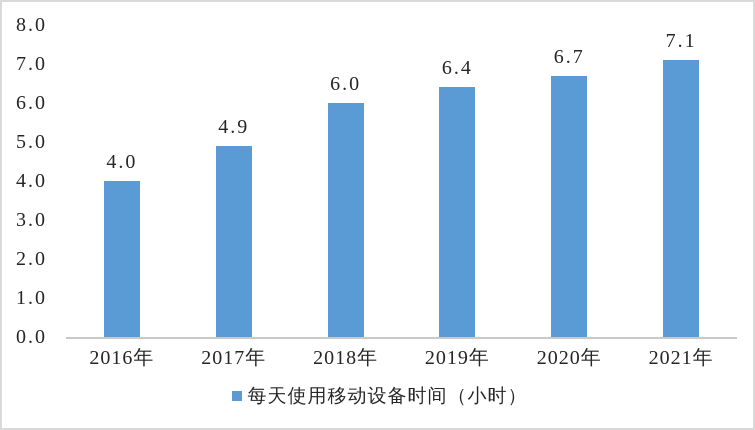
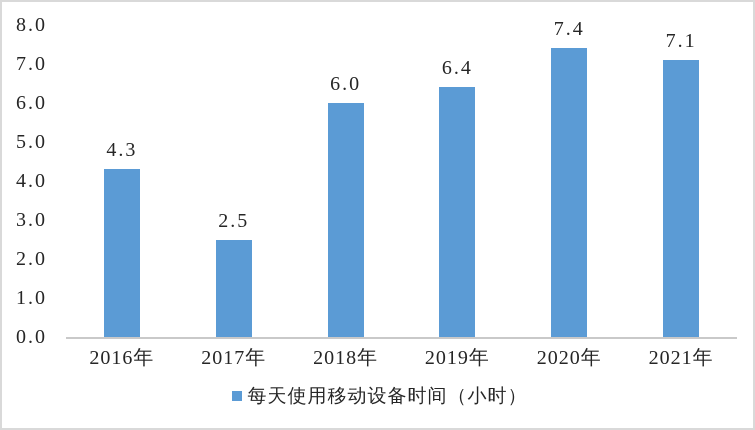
2016年: 4.0 -> 4.3
2017年: 4.9 -> 2.5
2020年: 6.7 -> 7.4
